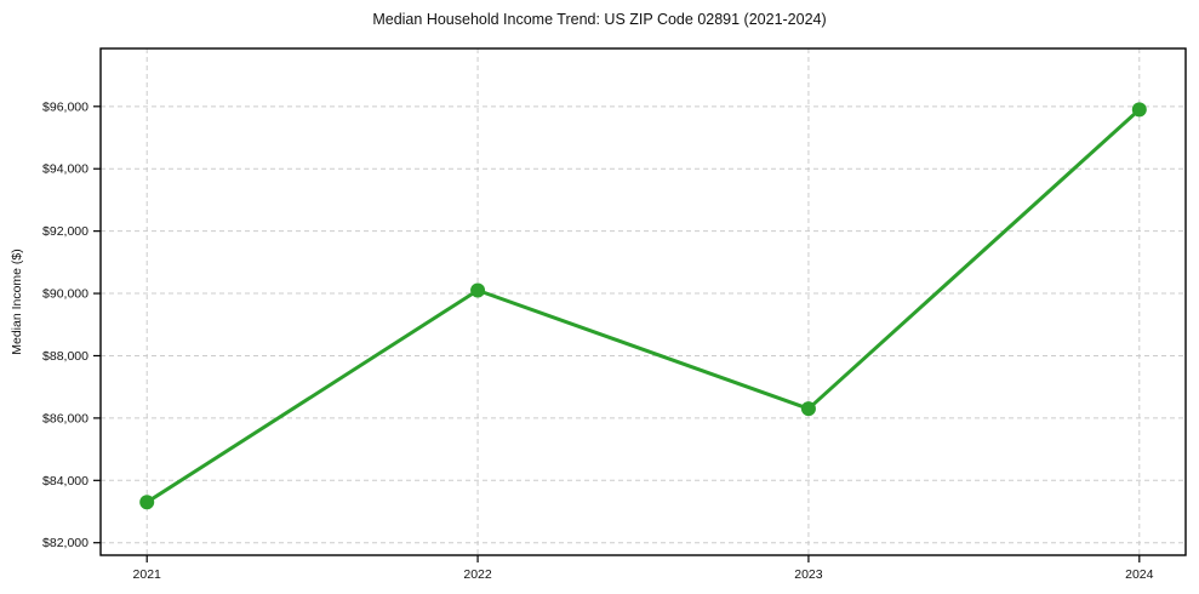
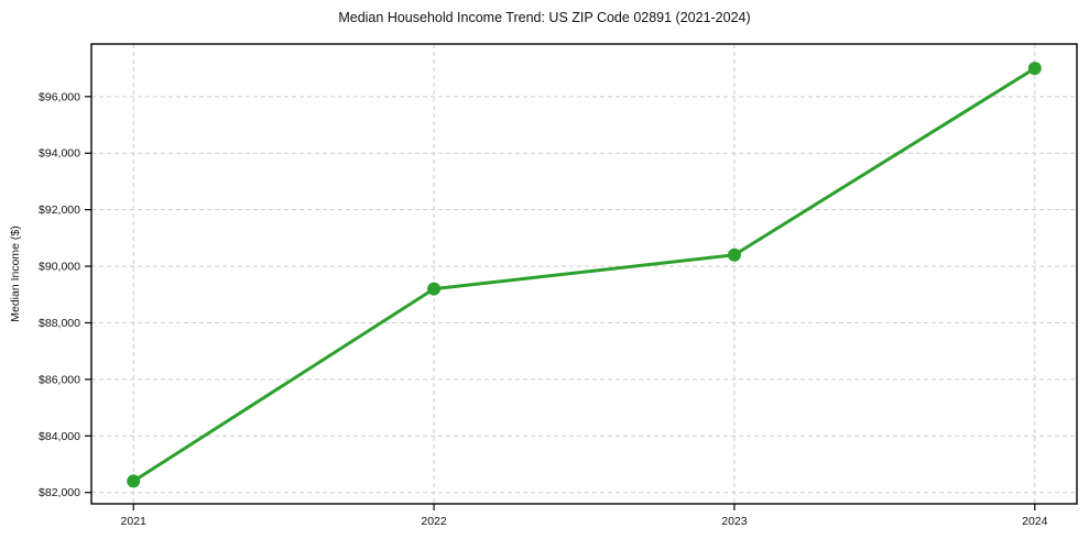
2021: $83300 -> $82400
2022: $90100 -> $89200
2023: $86300 -> $90400
2024: $95900 -> $97000
